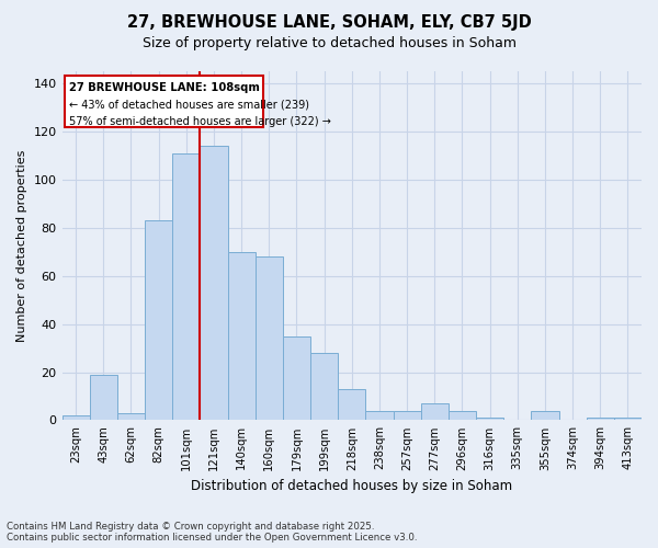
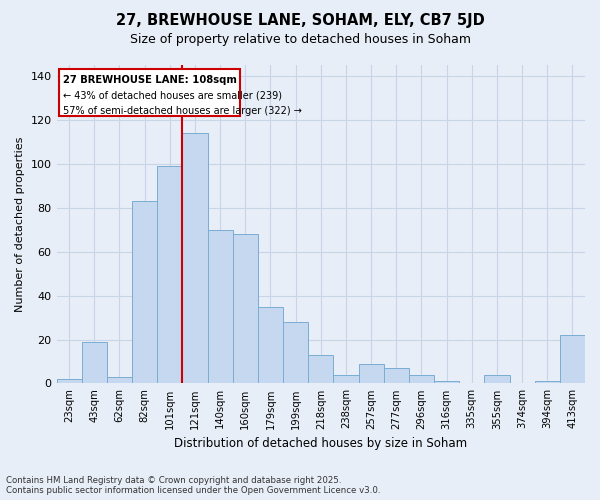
101sqm: 111 -> 99
257sqm: 4 -> 9
413sqm: 1 -> 22
